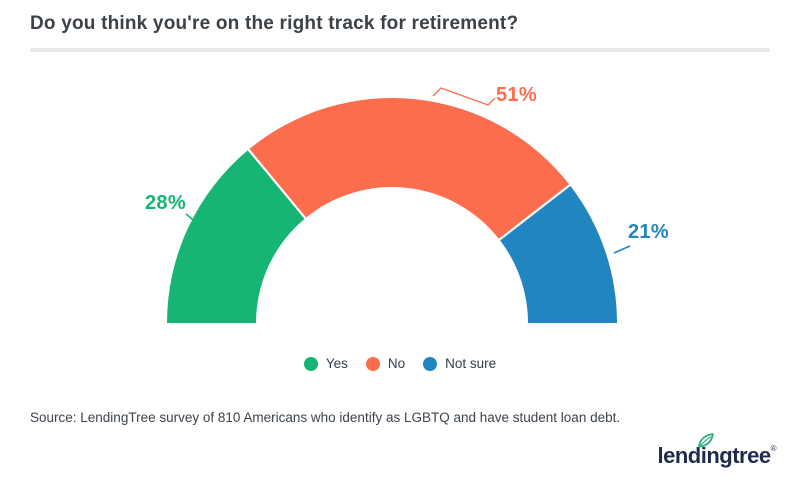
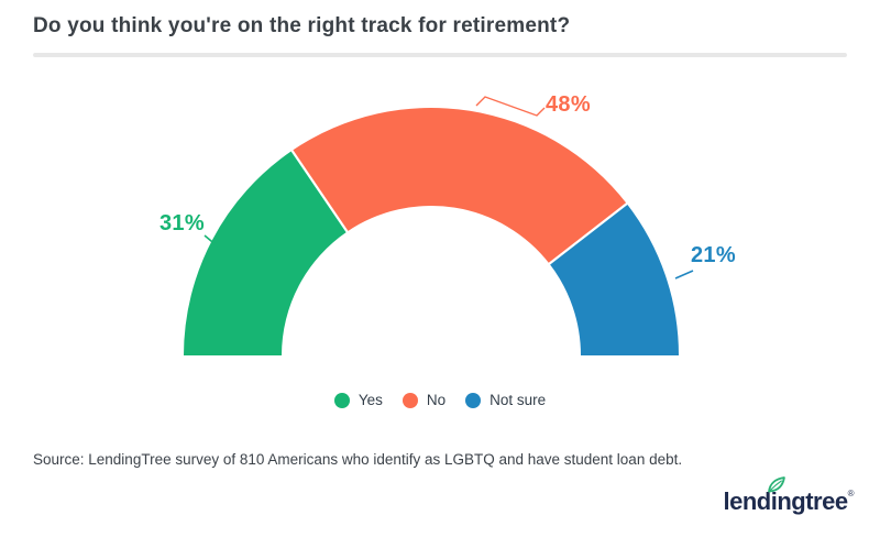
Yes: 28% -> 31%
No: 51% -> 48%
